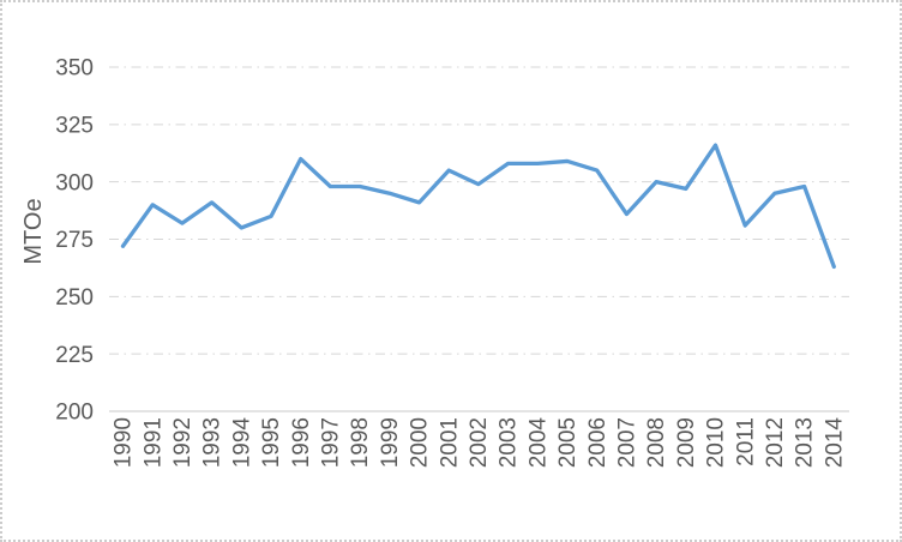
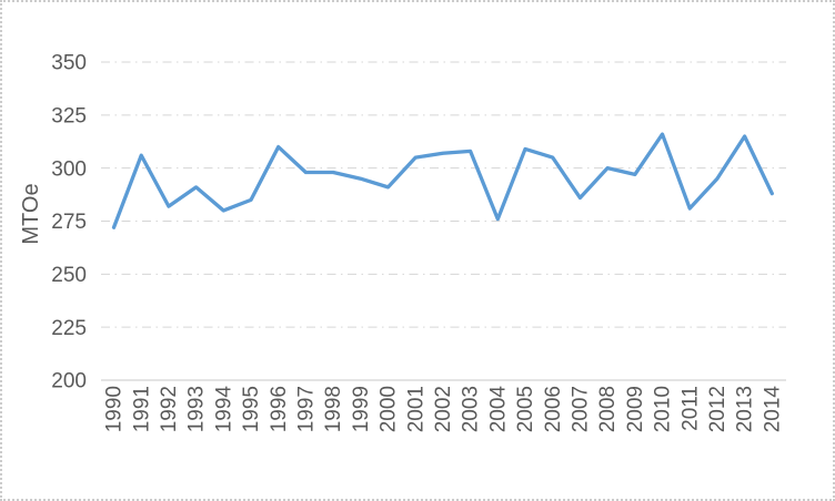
1991: 290 -> 306
2002: 299 -> 307
2004: 308 -> 276
2013: 298 -> 315
2014: 263 -> 288
